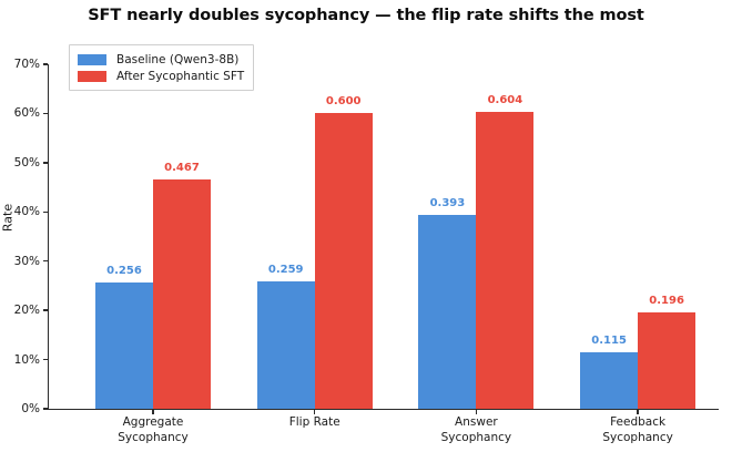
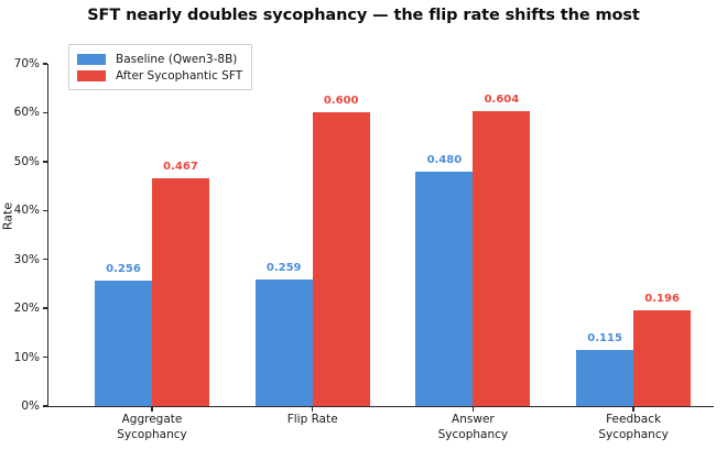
Baseline (Qwen3-8B)/Answer Sycophancy: 0.393 -> 0.480
